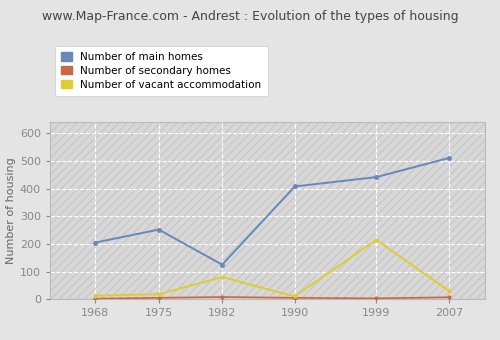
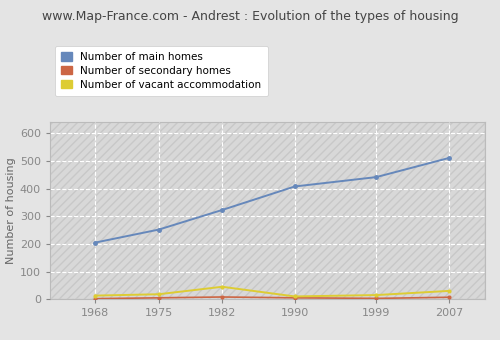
Number of main homes/1982: 125 -> 323
Number of vacant accommodation/1982: 80 -> 45
Number of vacant accommodation/1999: 215 -> 15
